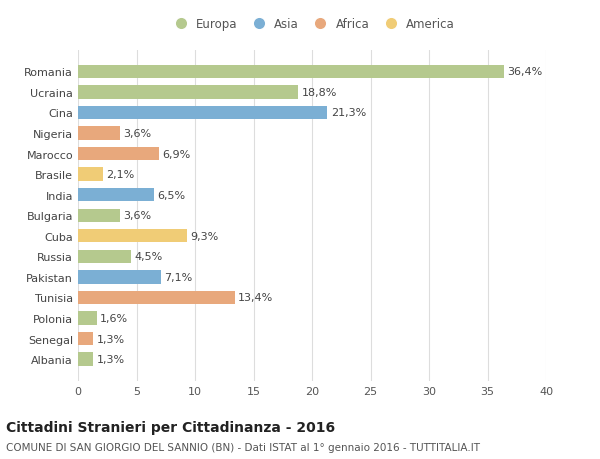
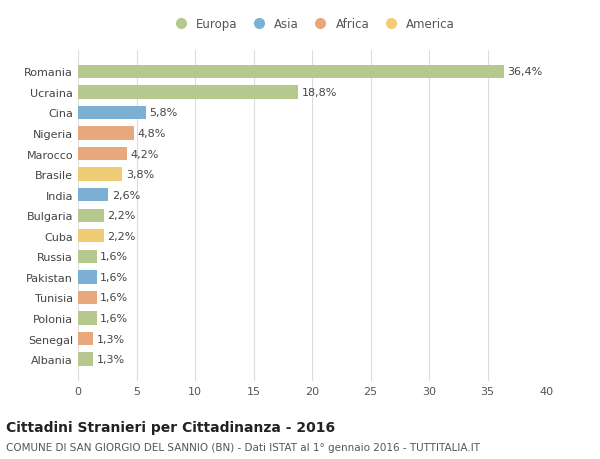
Cina: 21,3% -> 5,8%
Nigeria: 3,6% -> 4,8%
Marocco: 6,9% -> 4,2%
Brasile: 2,1% -> 3,8%
India: 6,5% -> 2,6%
Bulgaria: 3,6% -> 2,2%
Cuba: 9,3% -> 2,2%
Russia: 4,5% -> 1,6%
Pakistan: 7,1% -> 1,6%
Tunisia: 13,4% -> 1,6%
